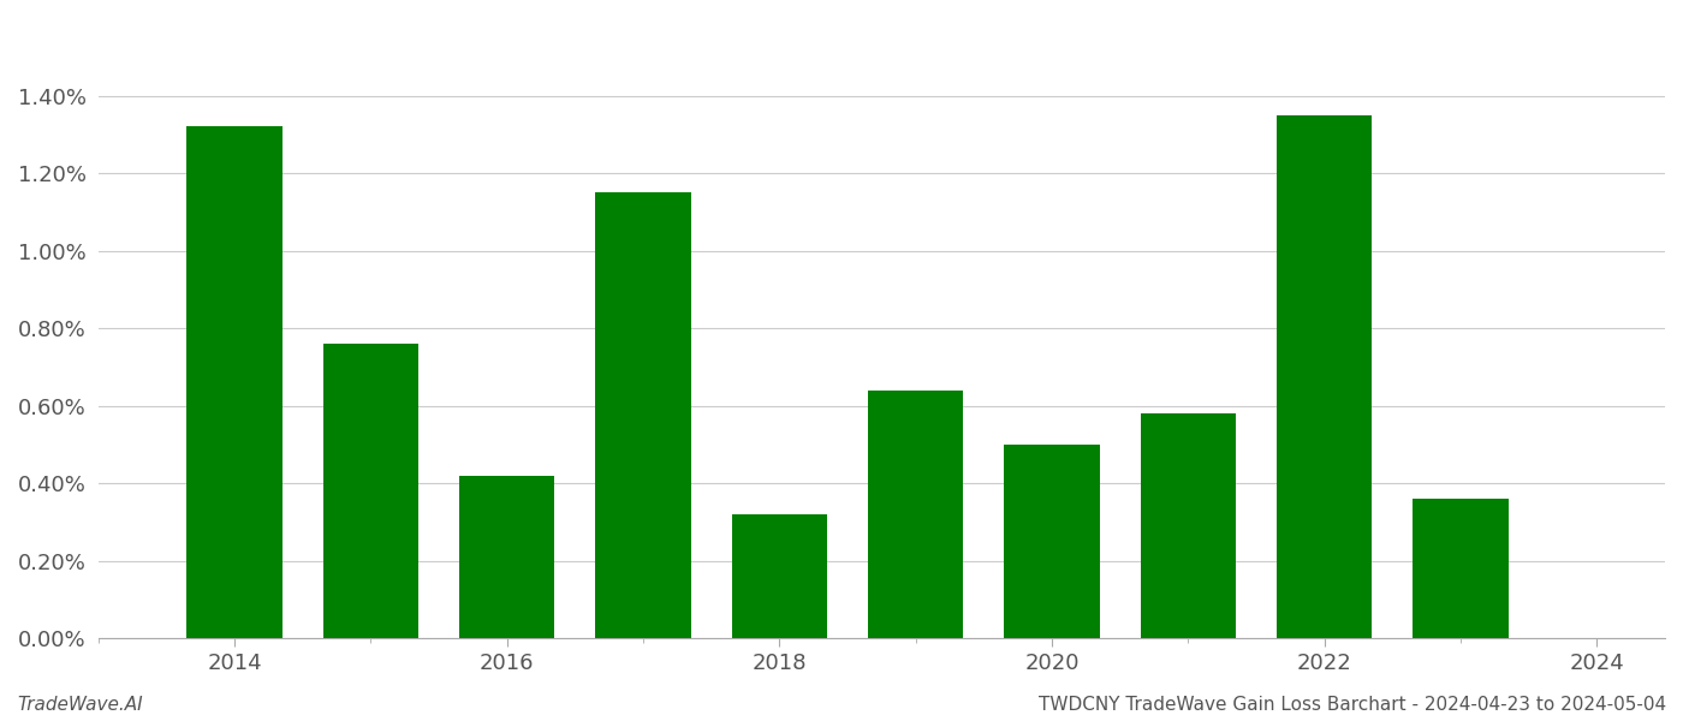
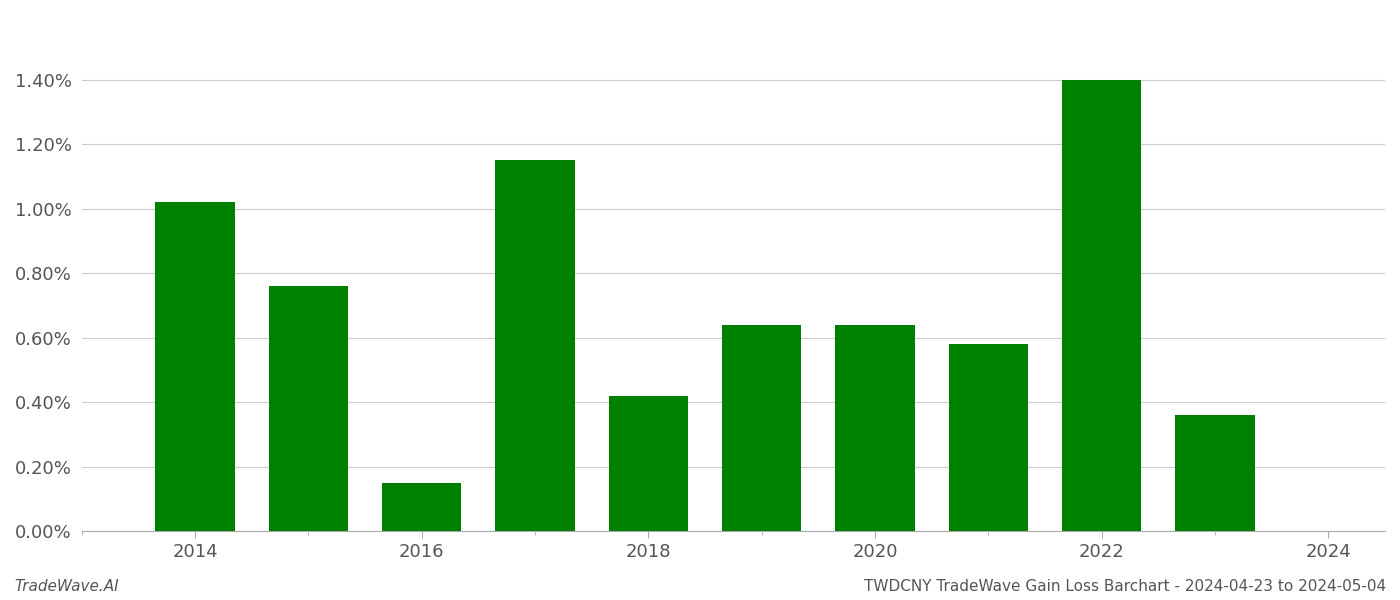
2014: 1.32% -> 1.02%
2016: 0.42% -> 0.15%
2018: 0.32% -> 0.42%
2020: 0.50% -> 0.64%
2022: 1.35% -> 1.40%
